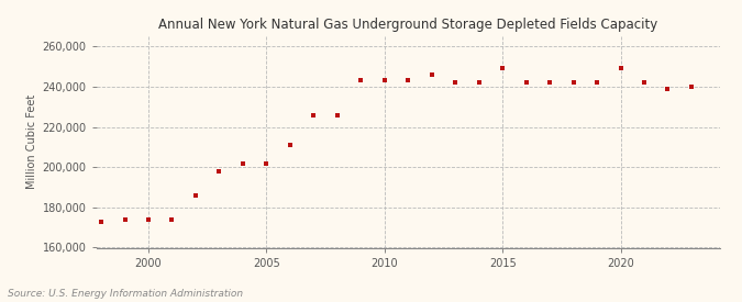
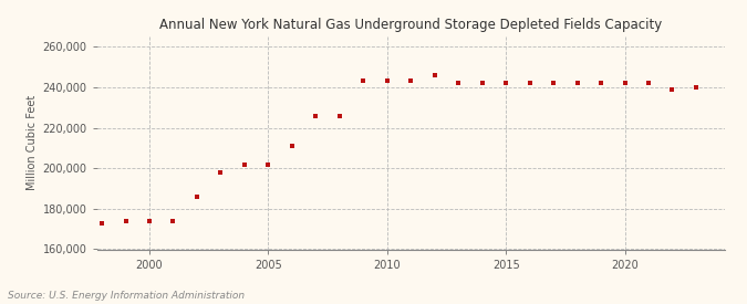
2015: 249,000 -> 242,000
2020: 249,000 -> 242,000
